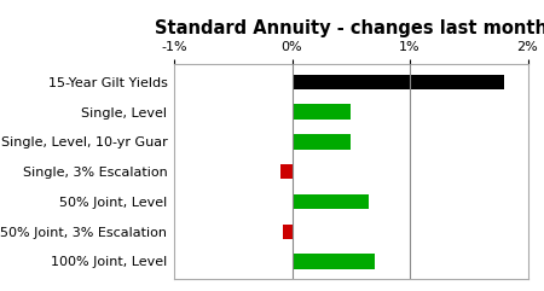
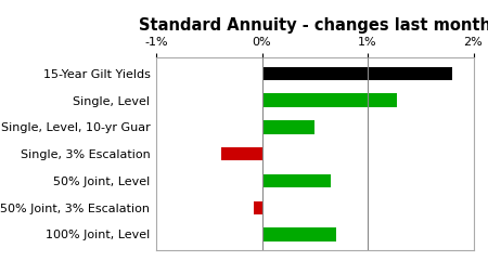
Single, Level: 0.50% -> 1.28%
Single, 3% Escalation: -0.10% -> -0.38%
